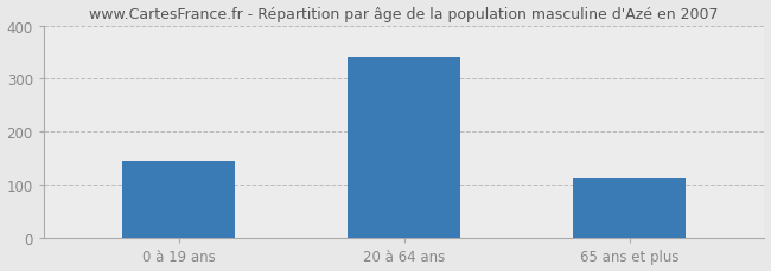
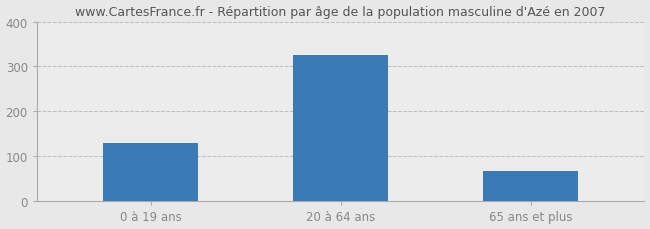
0 à 19 ans: 145 -> 130
20 à 64 ans: 340 -> 325
65 ans et plus: 115 -> 68
